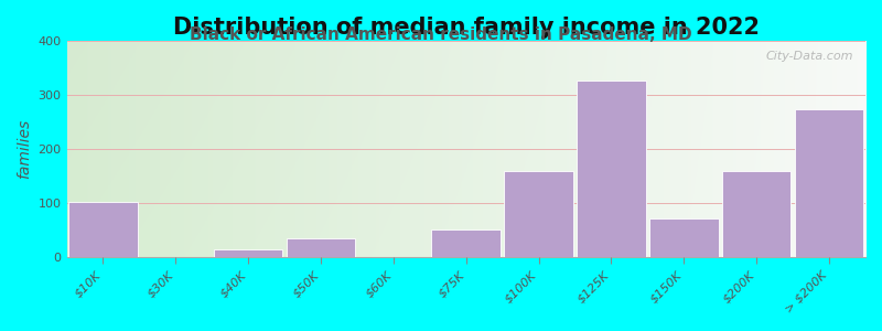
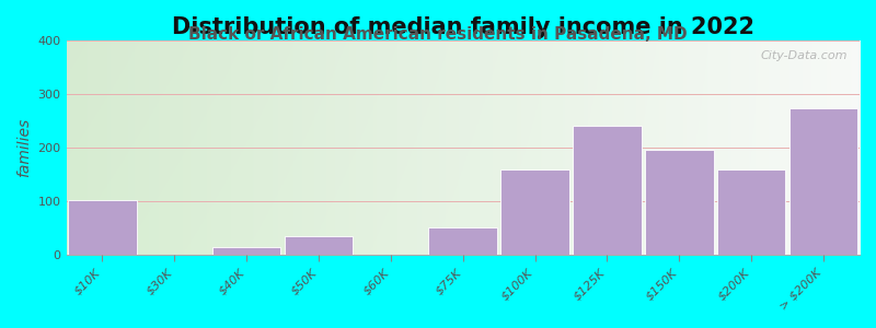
$125K: 325 -> 240
$150K: 72 -> 195
